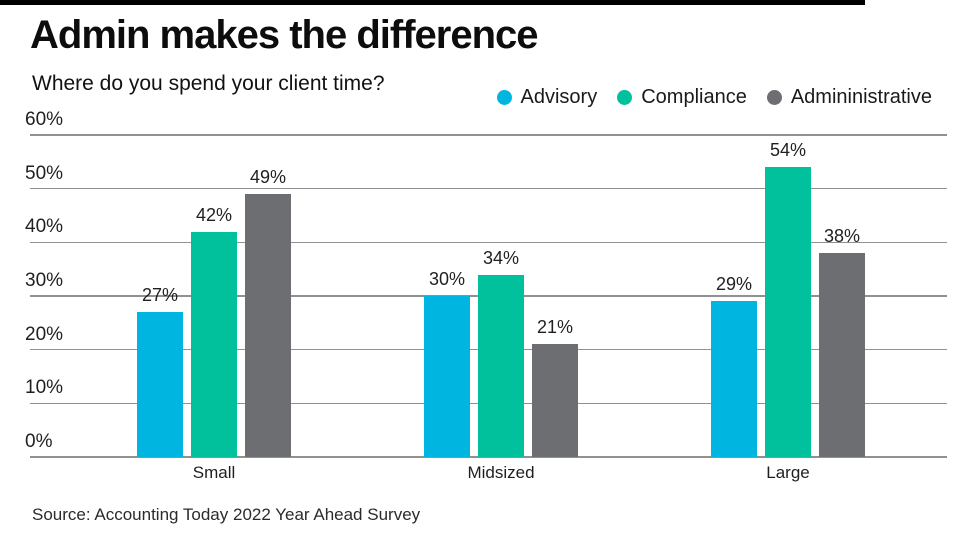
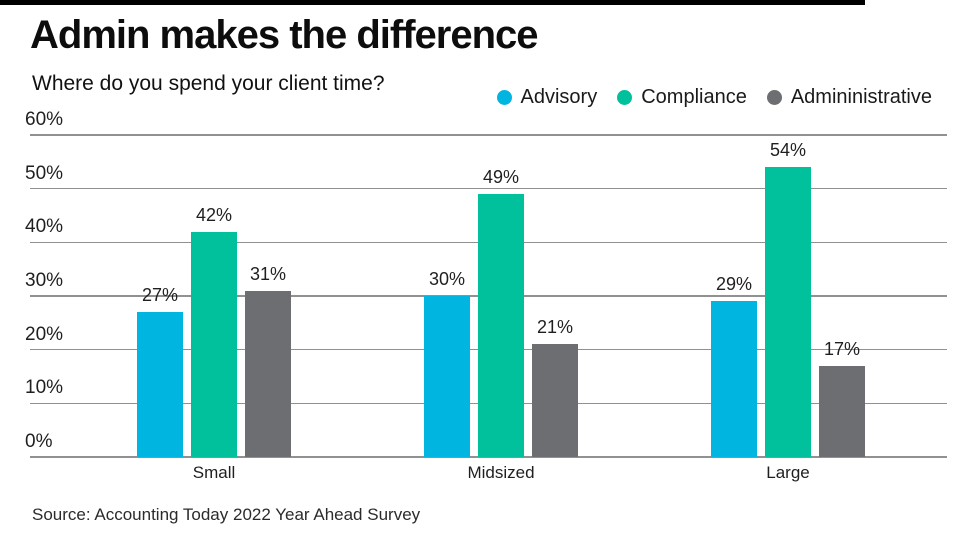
Admininistrative/Small: 49% -> 31%
Compliance/Midsized: 34% -> 49%
Admininistrative/Large: 38% -> 17%
